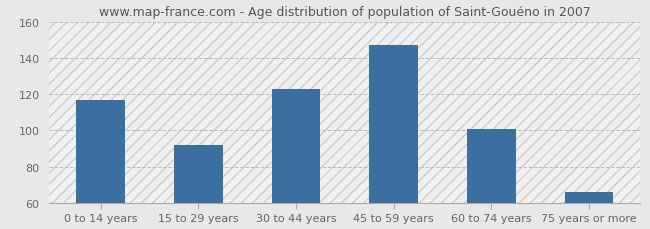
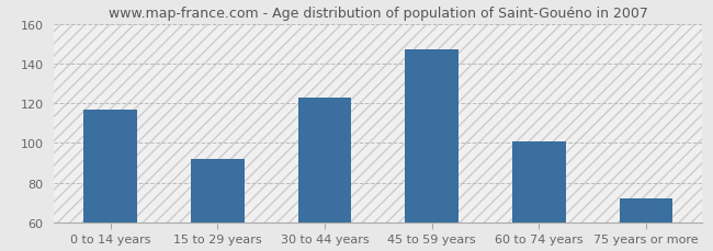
75 years or more: 66 -> 72
